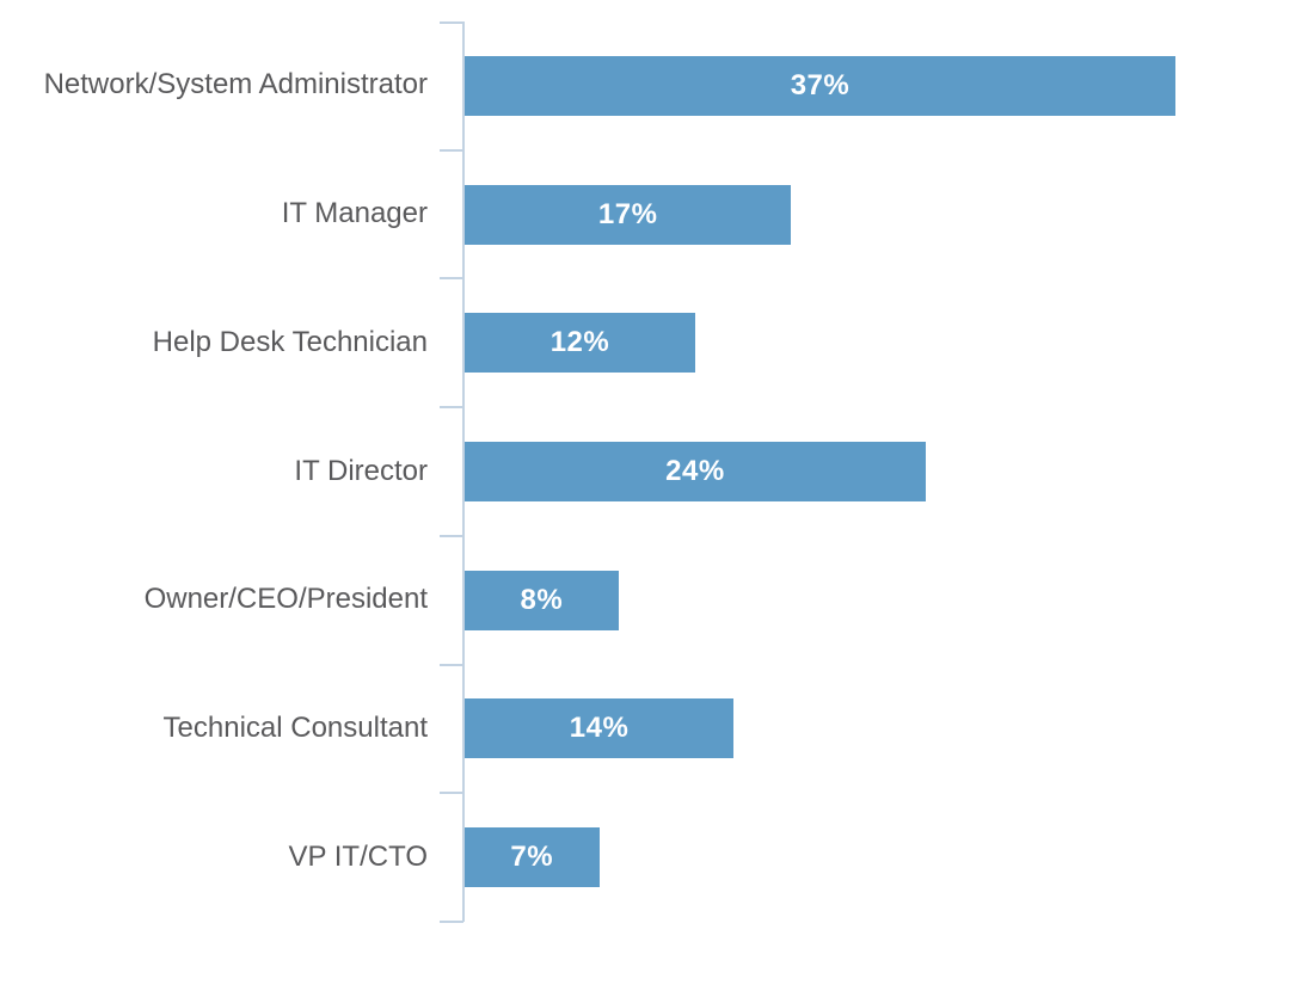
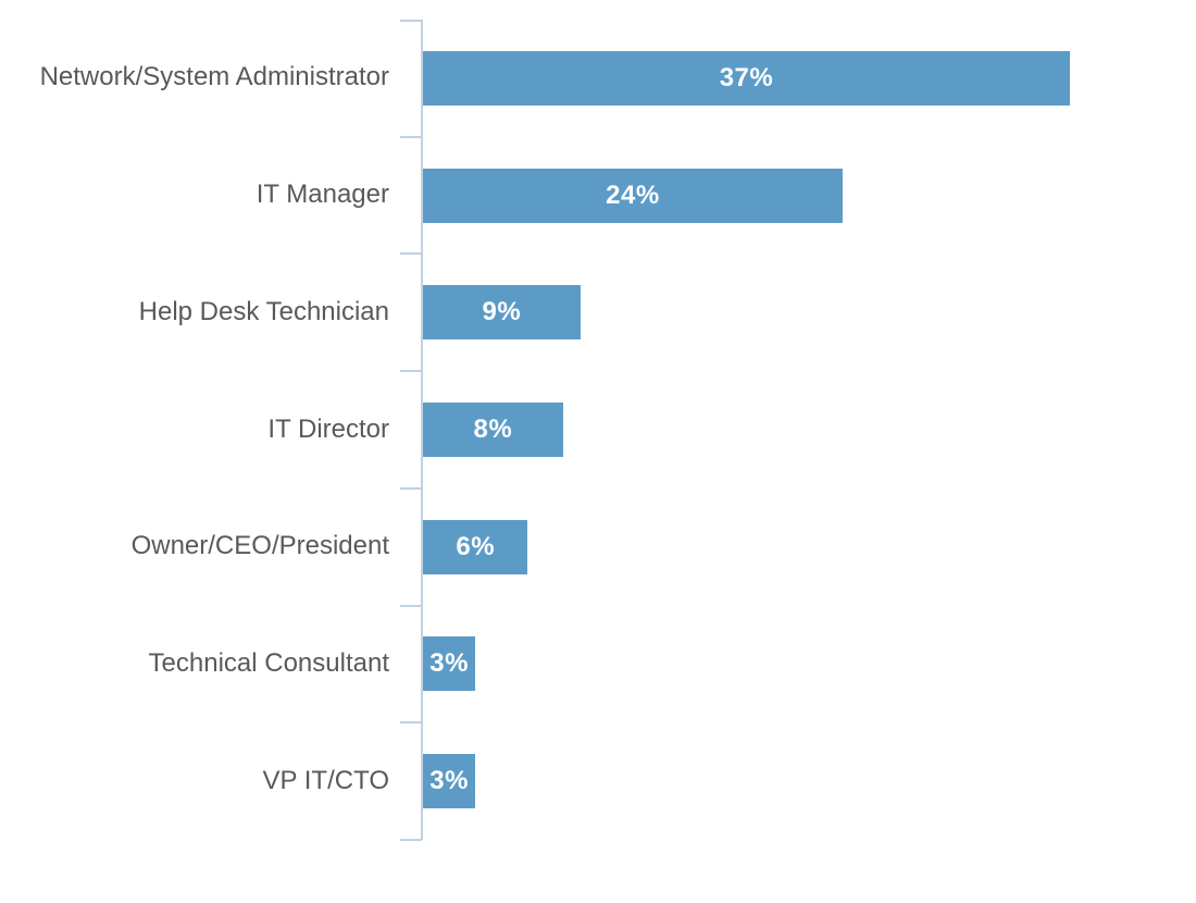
IT Manager: 17% -> 24%
Help Desk Technician: 12% -> 9%
IT Director: 24% -> 8%
Owner/CEO/President: 8% -> 6%
Technical Consultant: 14% -> 3%
VP IT/CTO: 7% -> 3%
